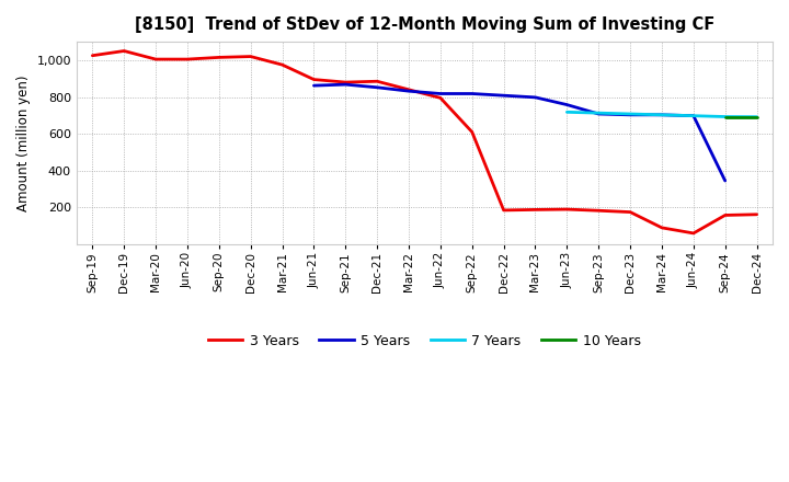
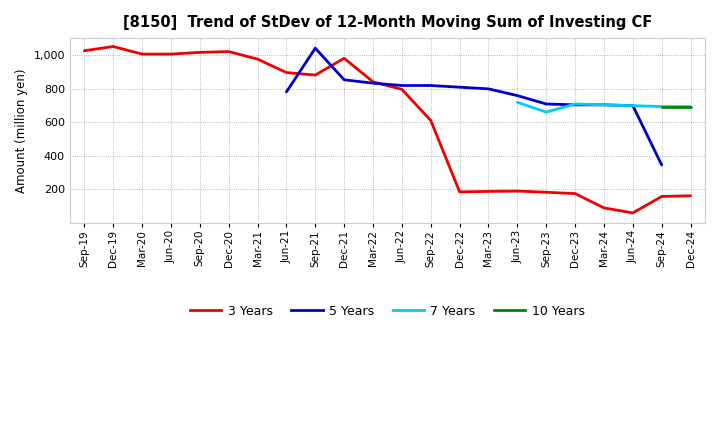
5 Years/Jun-21: 860 -> 780
5 Years/Sep-21: 870 -> 1,040
3 Years/Dec-21: 880 -> 980
7 Years/Sep-23: 710 -> 660
